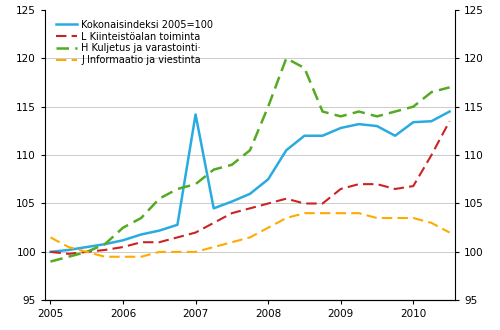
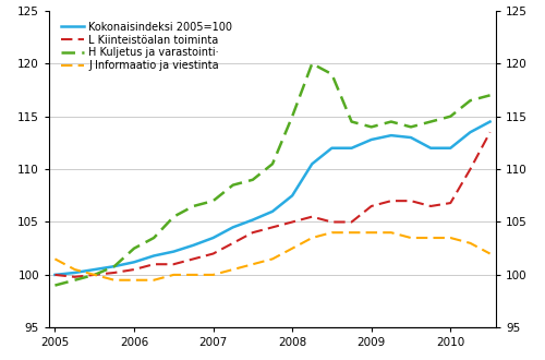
Kokonaisindeksi 2005=100/2007: 114.2 -> 103.5
Kokonaisindeksi 2005=100/2010: 113.4 -> 112.0
